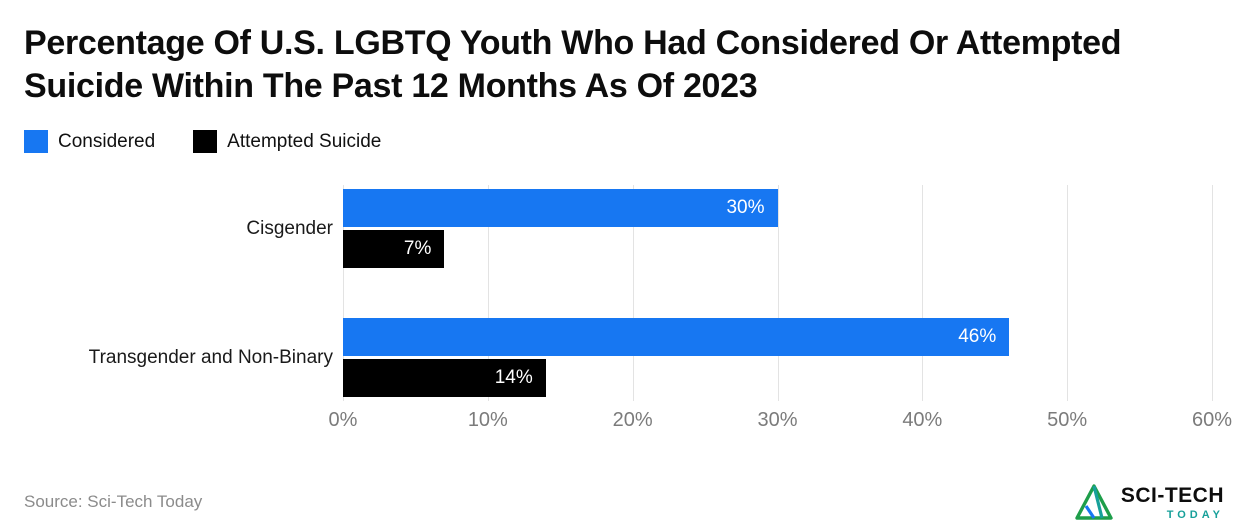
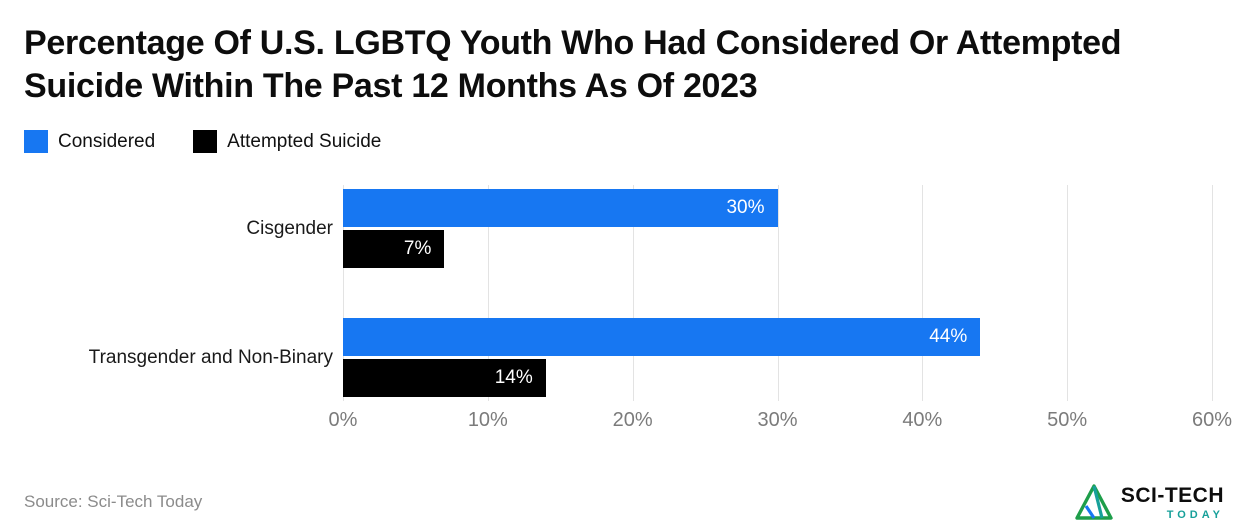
Considered/Transgender and Non-Binary: 46% -> 44%
